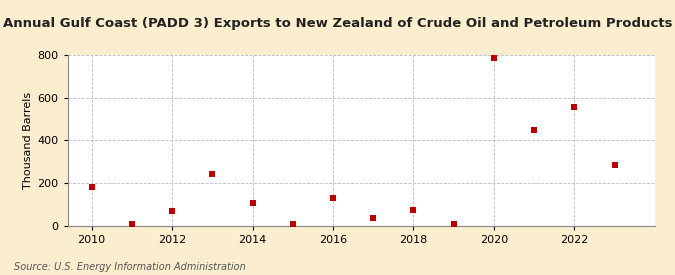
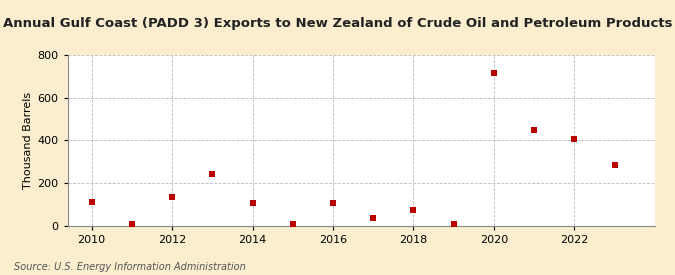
2010: 180 -> 110
2012: 70 -> 135
2016: 130 -> 105
2020: 785 -> 715
2022: 555 -> 405
